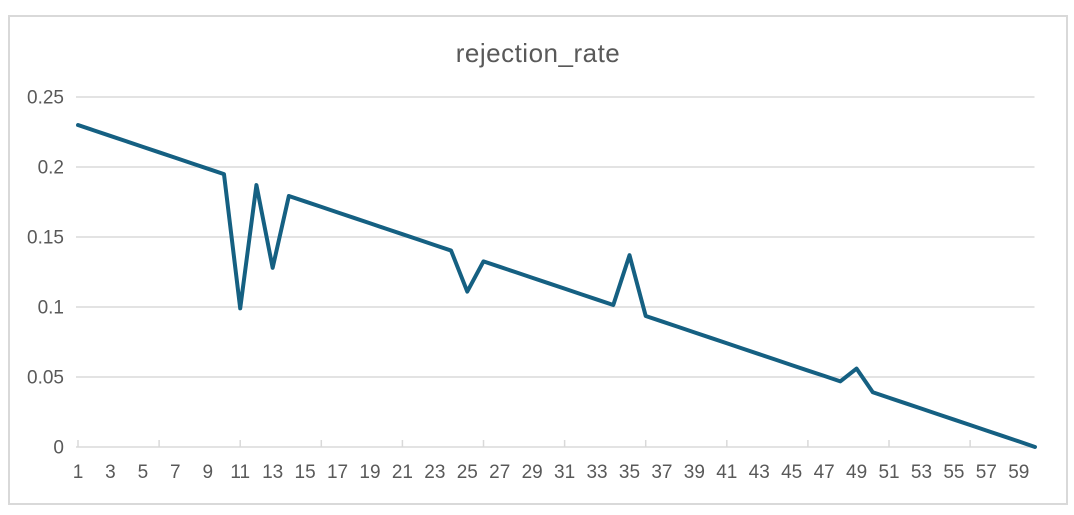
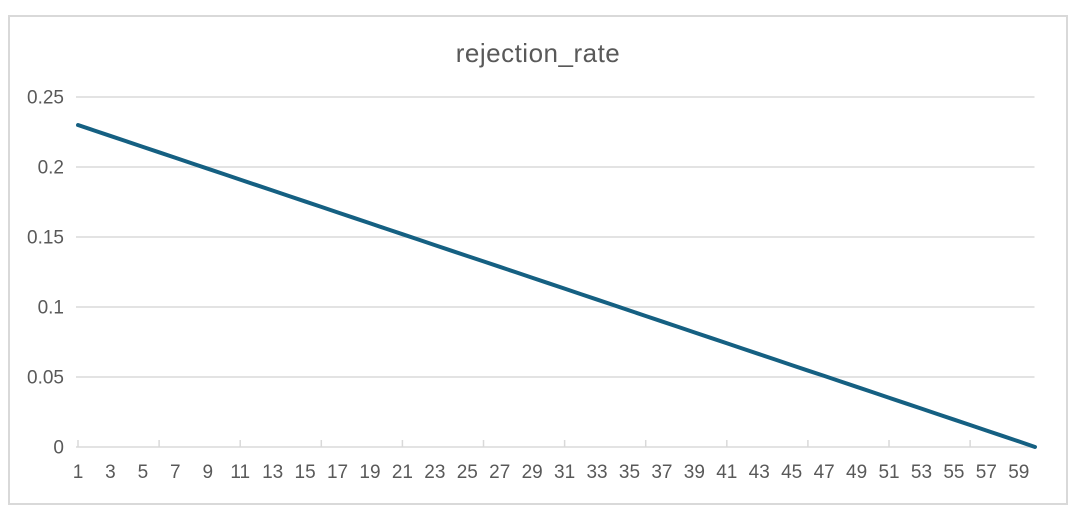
11: 0.099 -> 0.191
13: 0.128 -> 0.183
25: 0.111 -> 0.136
35: 0.137 -> 0.098
49: 0.056 -> 0.043
